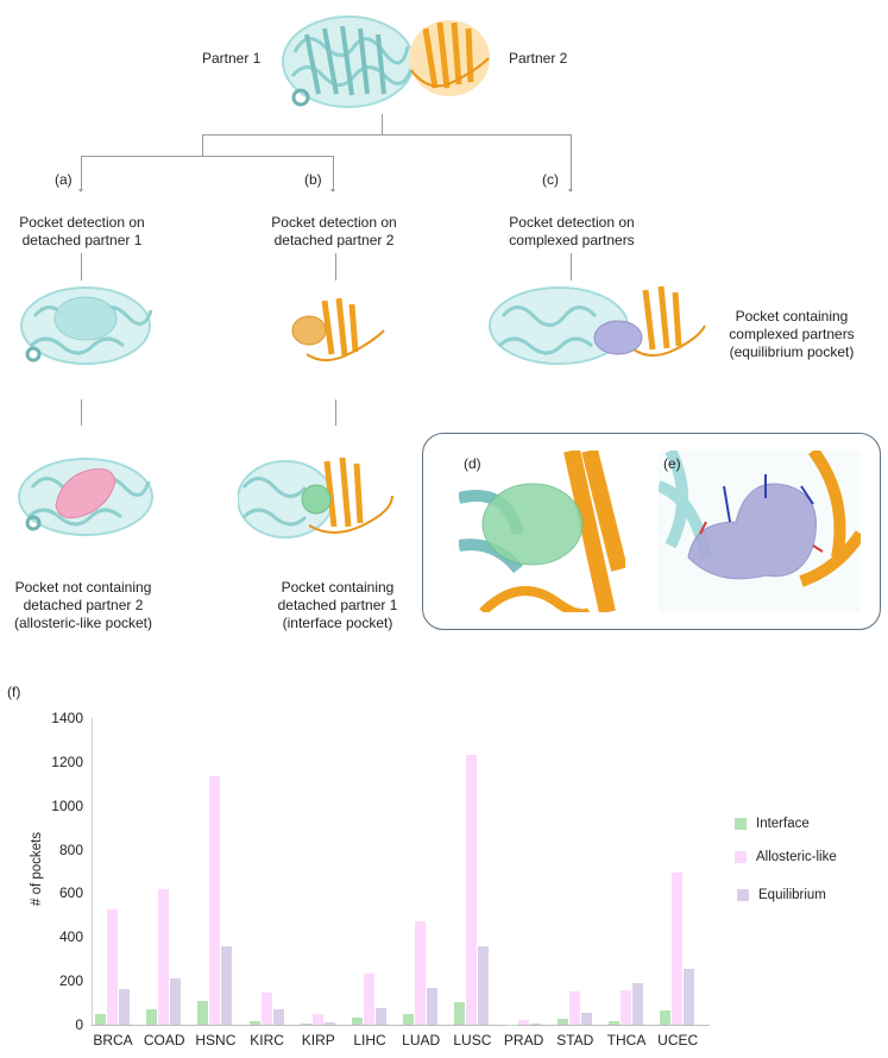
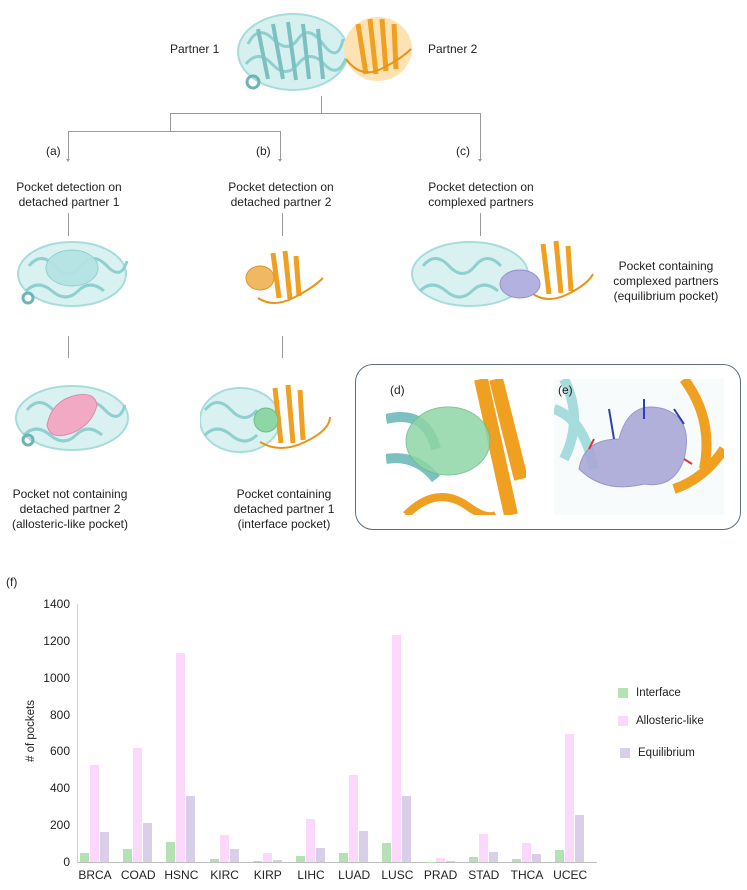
Allosteric-like/THCA: 160 -> 100
Equilibrium/THCA: 190 -> 40
